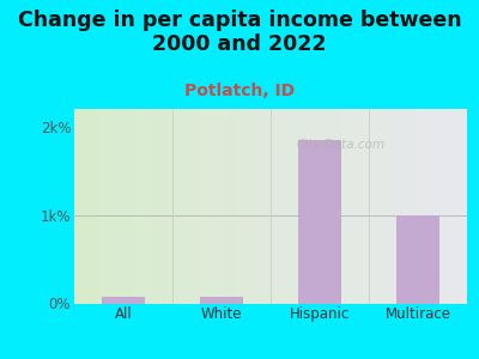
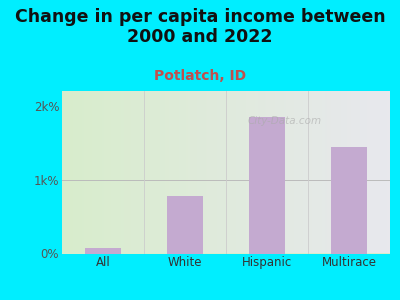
White: 0.07k% -> 0.78k%
Multirace: 1.00k% -> 1.44k%
